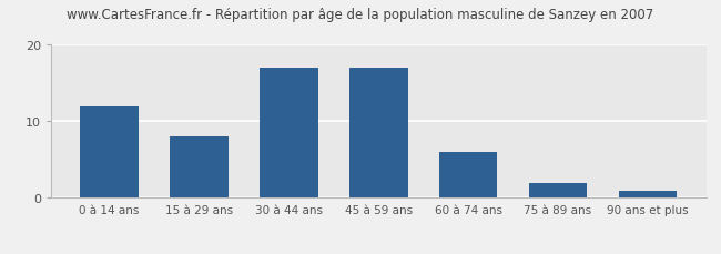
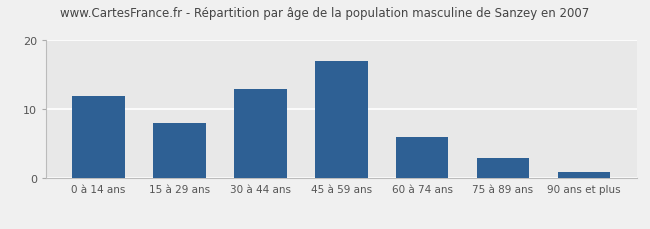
30 à 44 ans: 17 -> 13
75 à 89 ans: 2 -> 3
